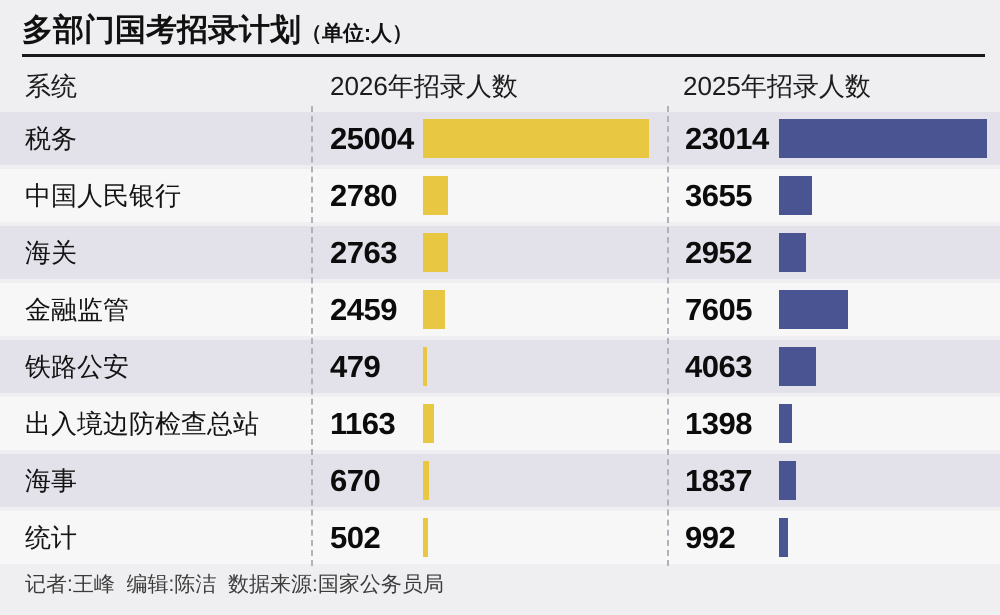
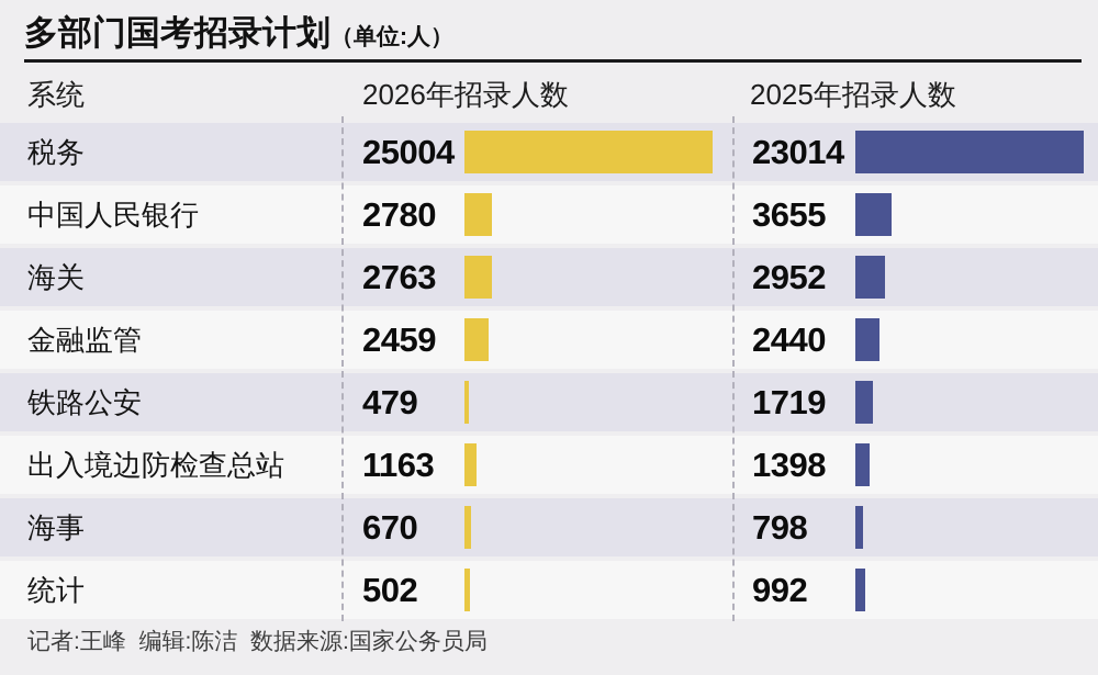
2025年招录人数/金融监管: 7605 -> 2440
2025年招录人数/铁路公安: 4063 -> 1719
2025年招录人数/海事: 1837 -> 798
